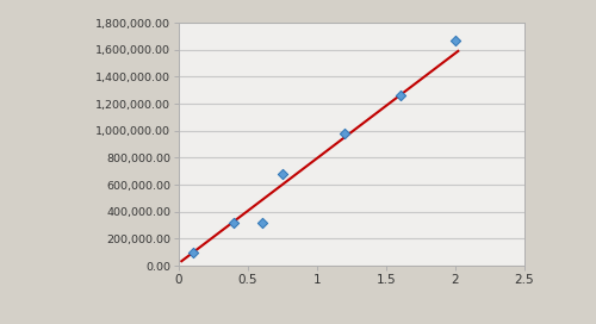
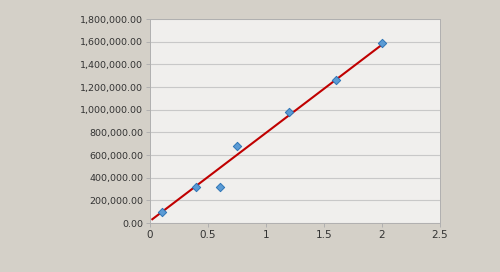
2: 1,670,000 -> 1,590,000
